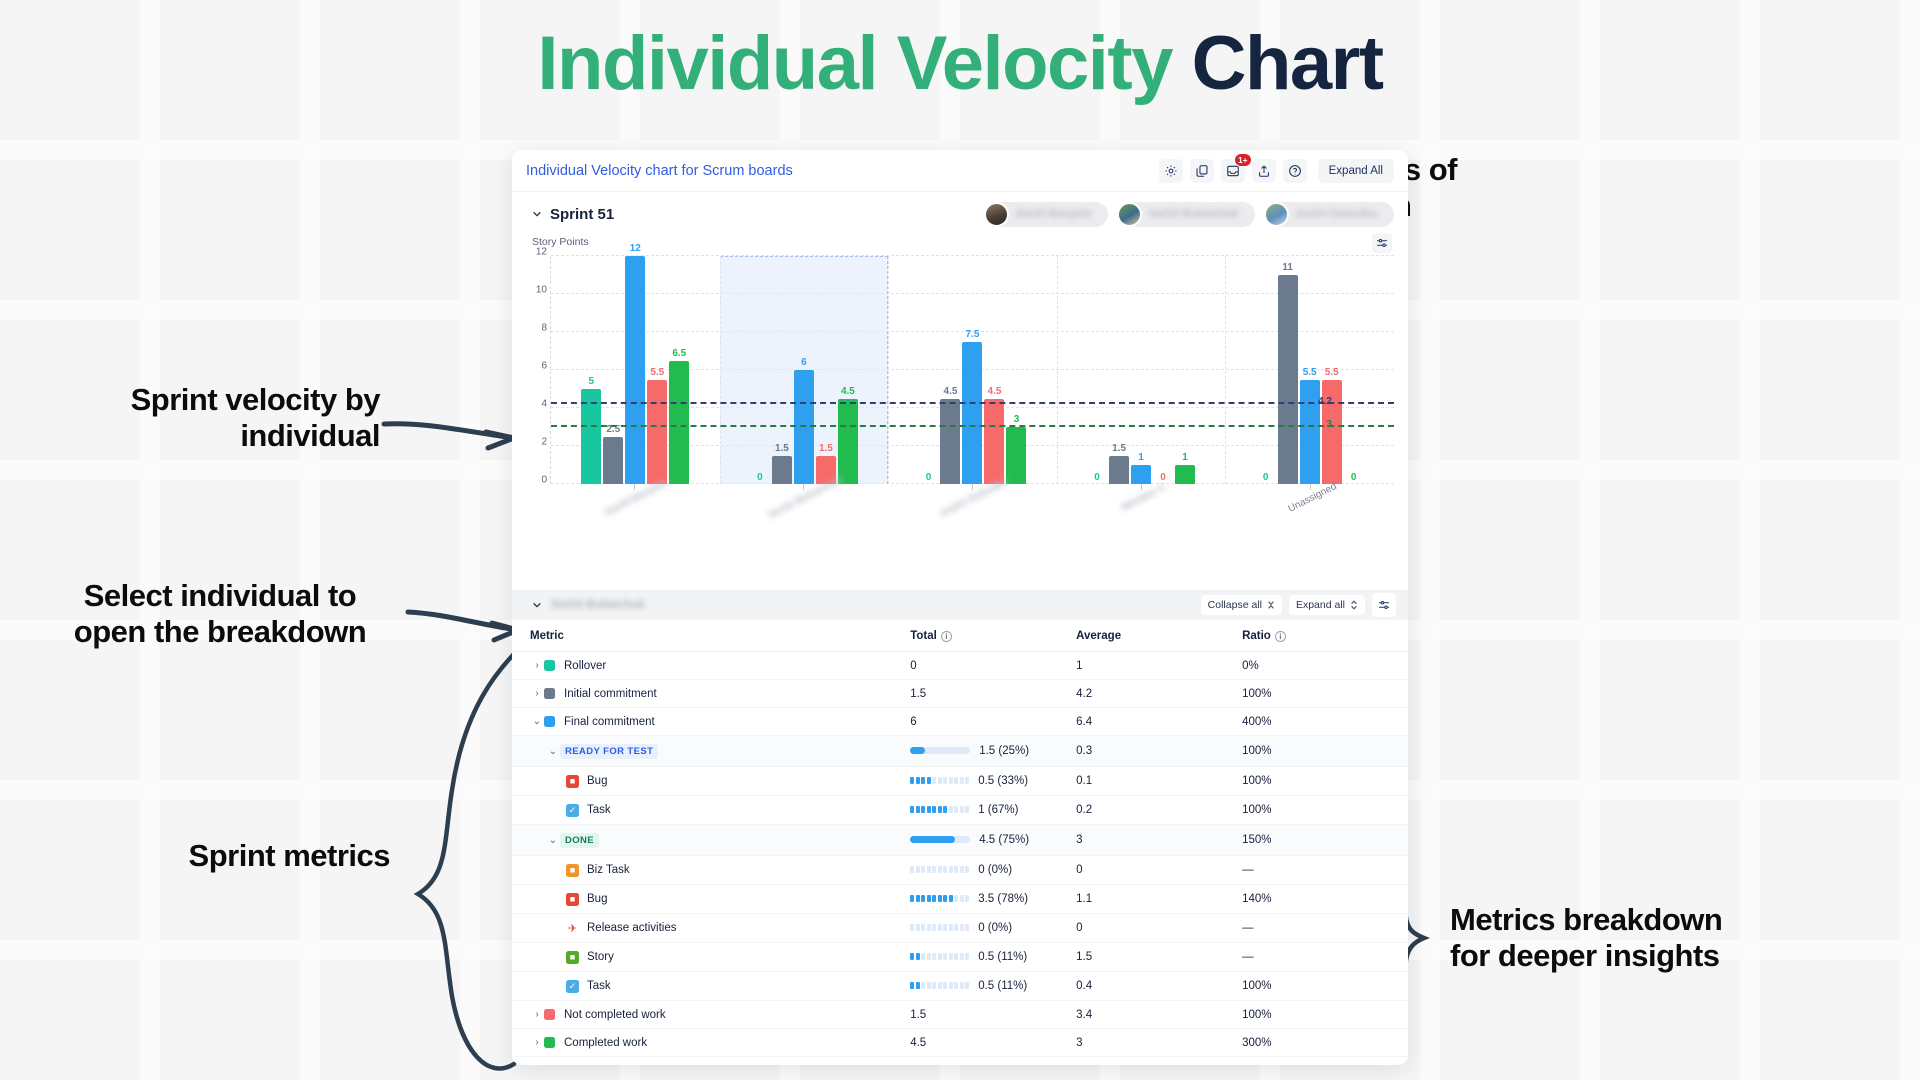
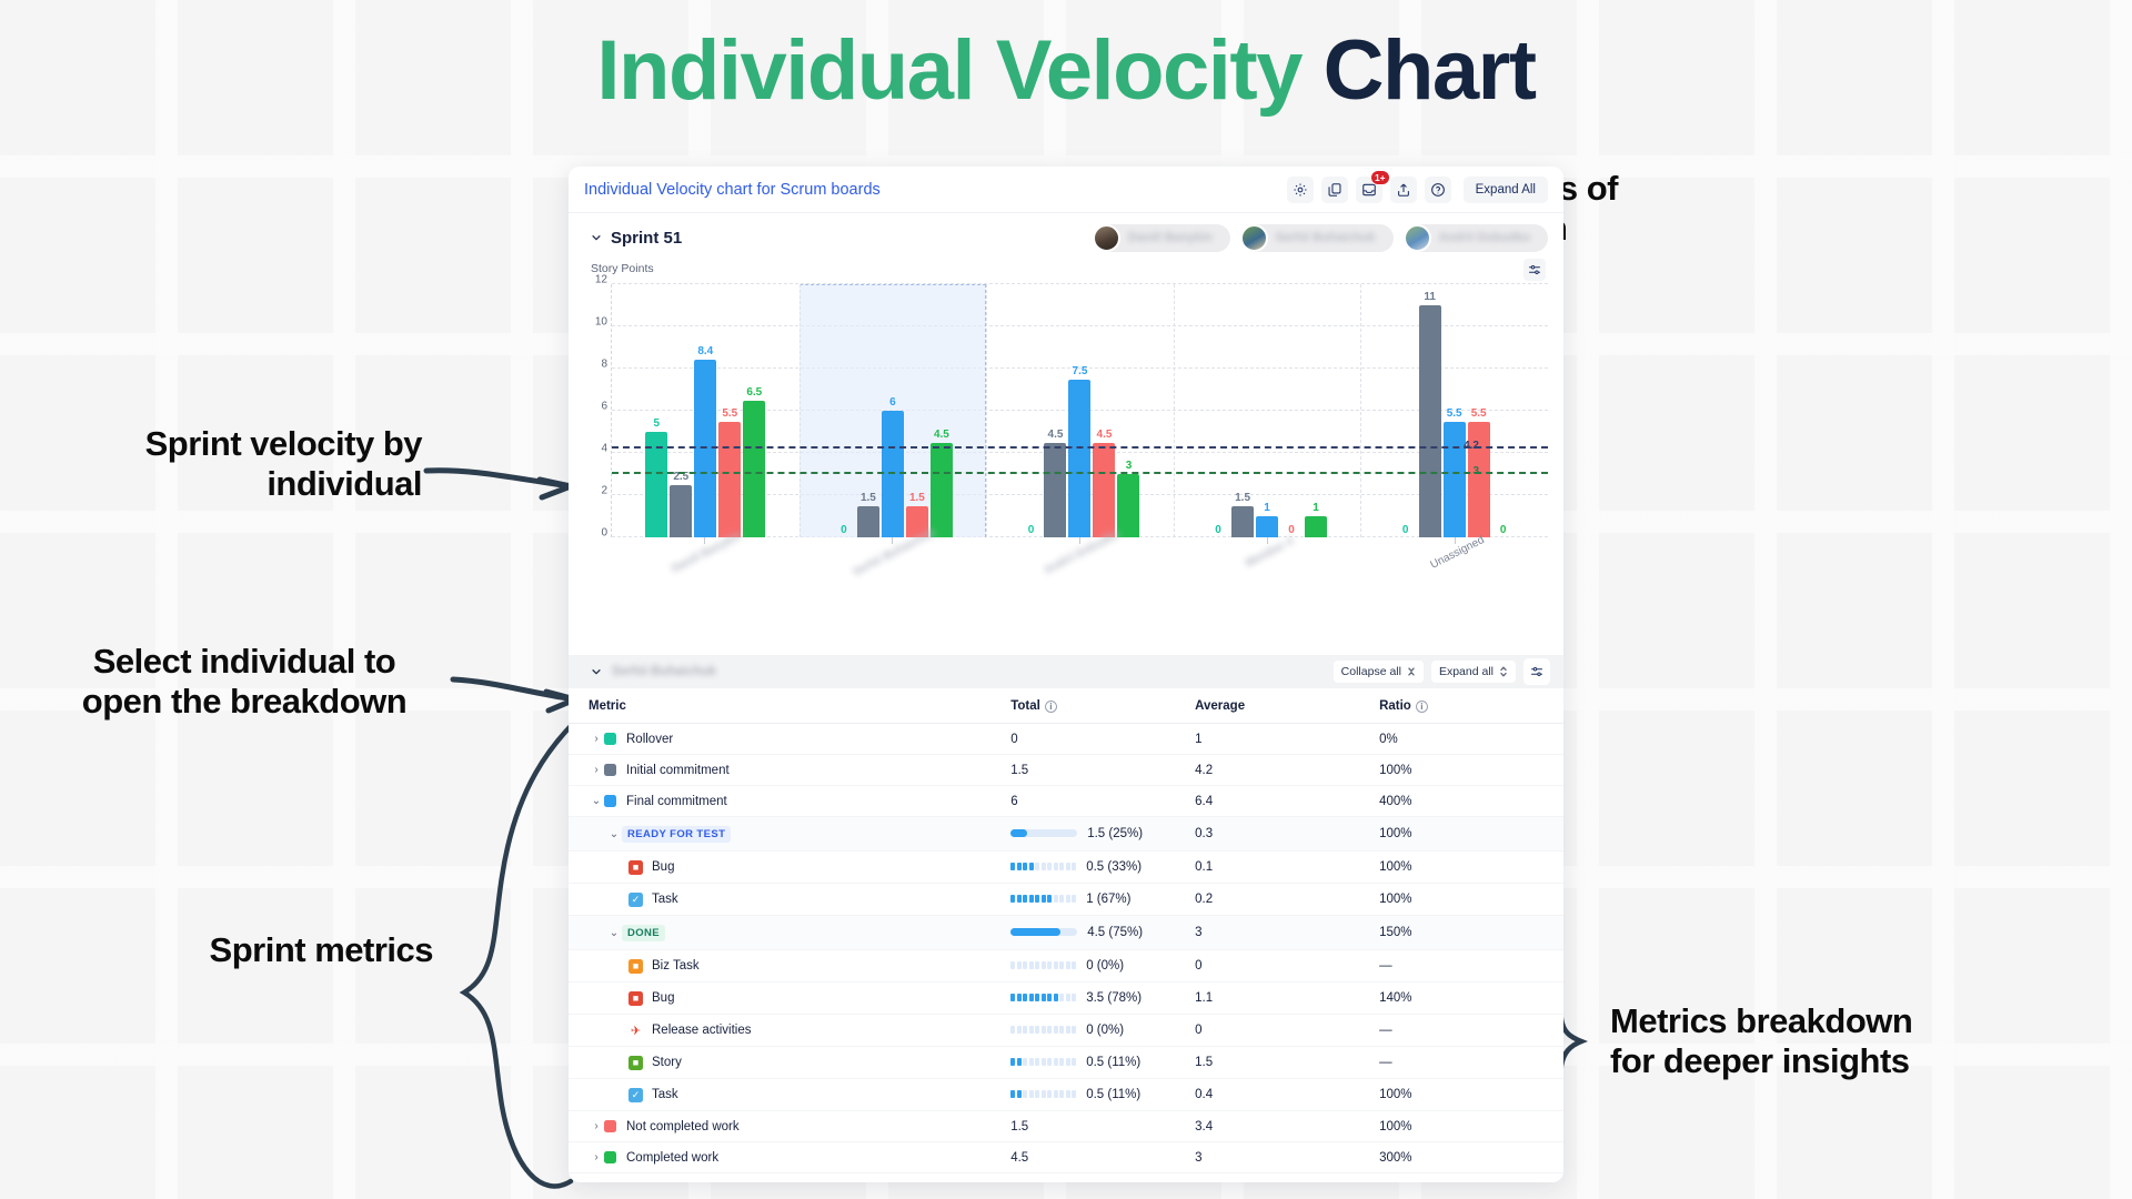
Final commitment/Daniil Banykin: 12 -> 8.4
